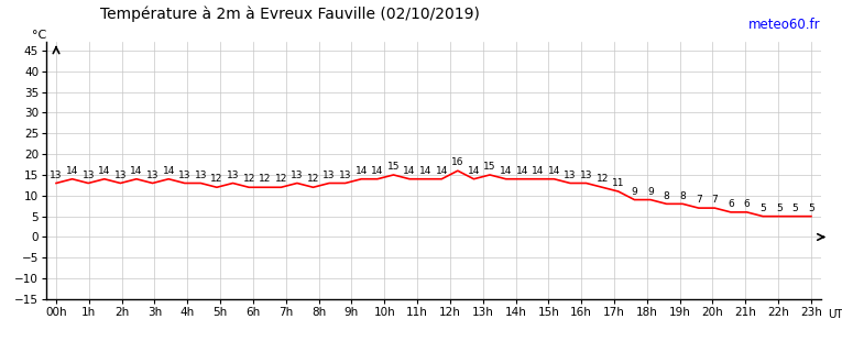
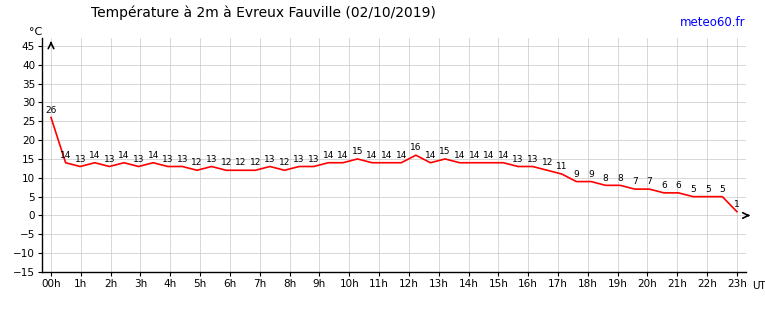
00h: 13 -> 26
23h: 5 -> 1
